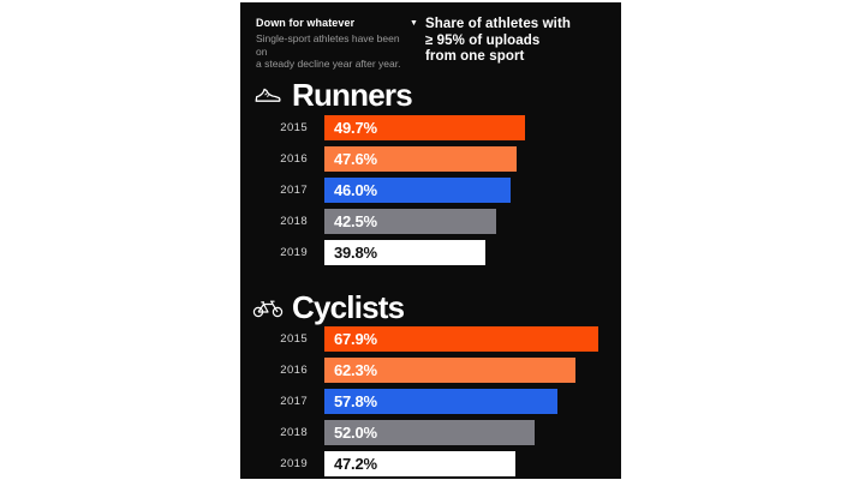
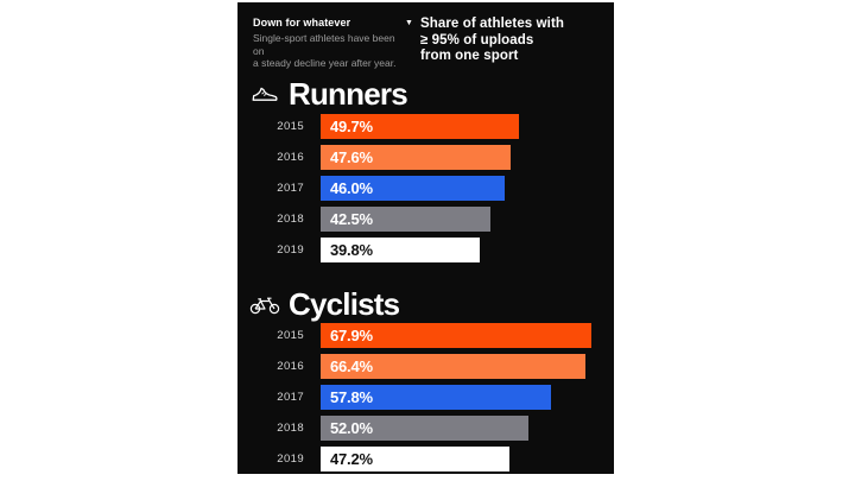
Cyclists/2016: 62.3% -> 66.4%
